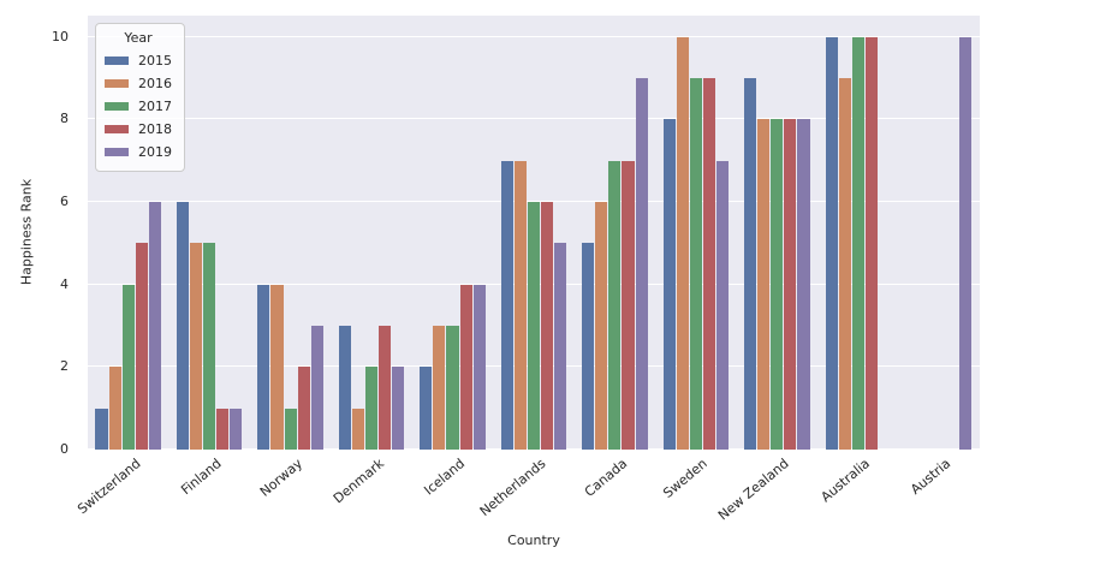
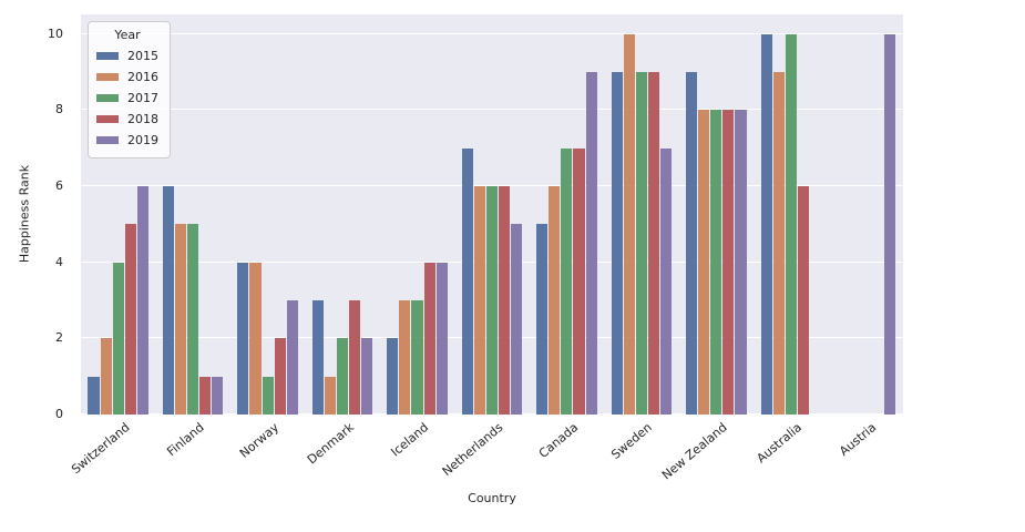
2016/Netherlands: 7 -> 6
2015/Sweden: 8 -> 9
2018/Australia: 10 -> 6
